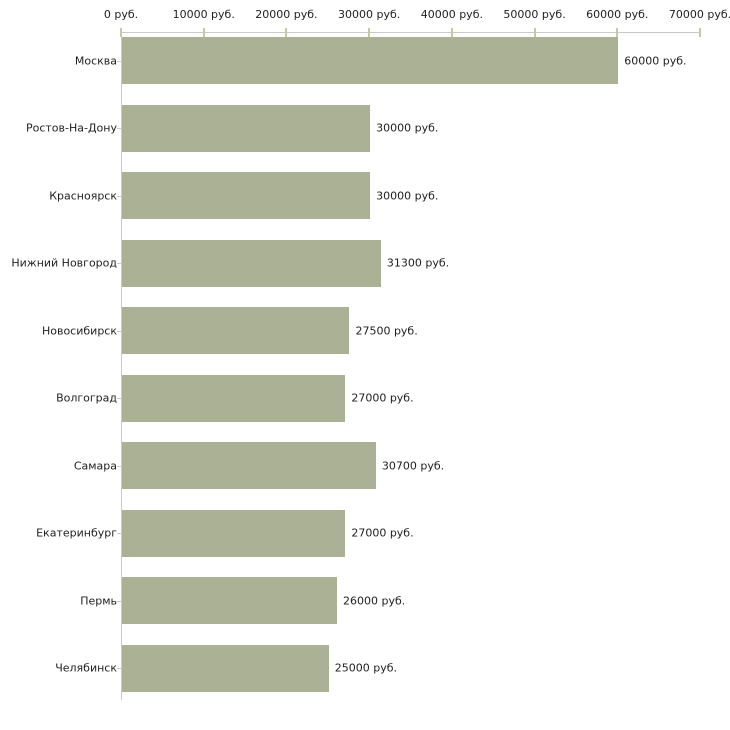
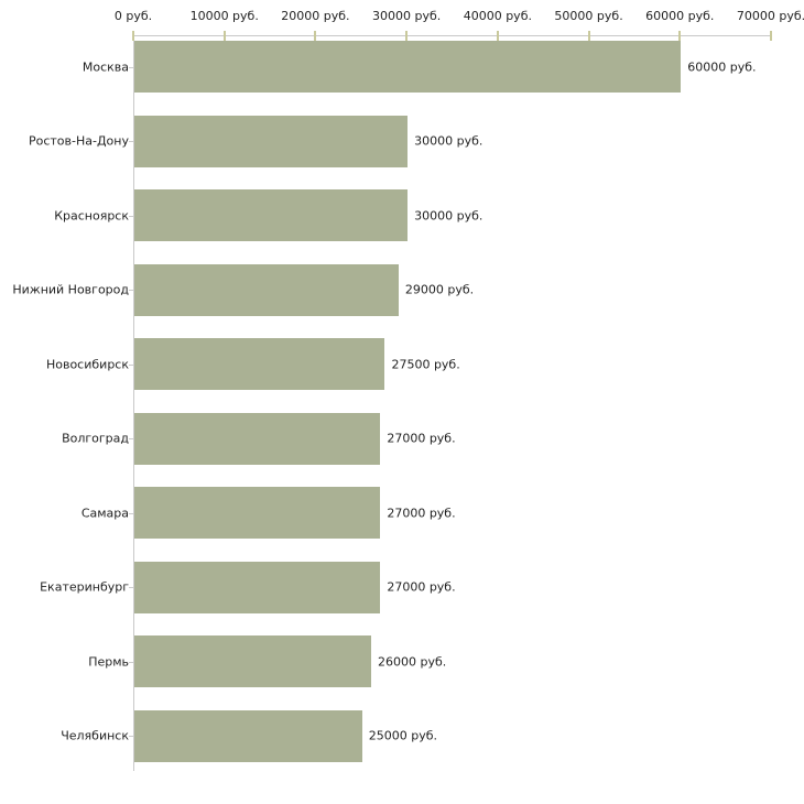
Нижний Новгород: 31300 -> 29000
Самара: 30700 -> 27000
